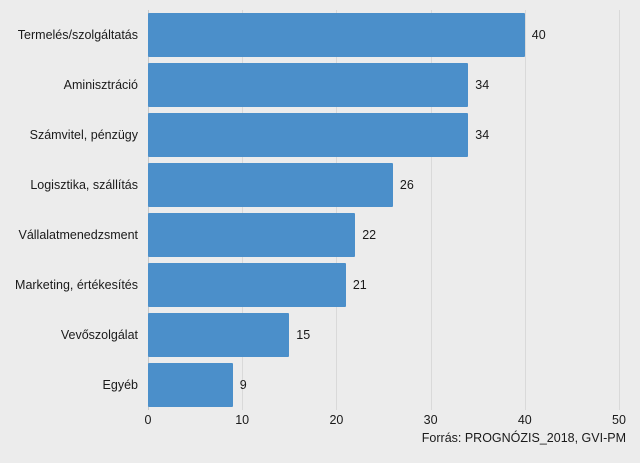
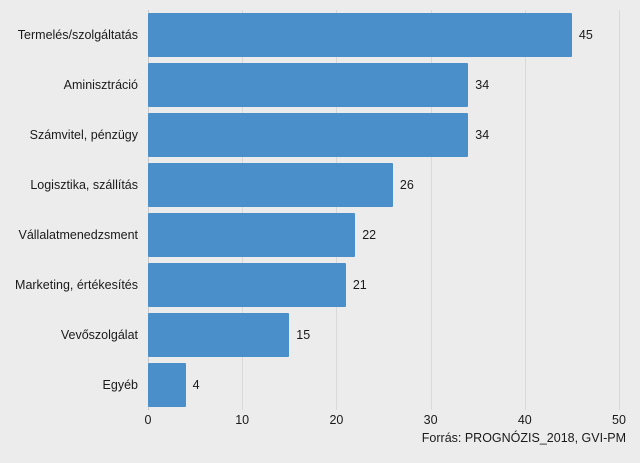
Termelés/szolgáltatás: 40 -> 45
Egyéb: 9 -> 4
